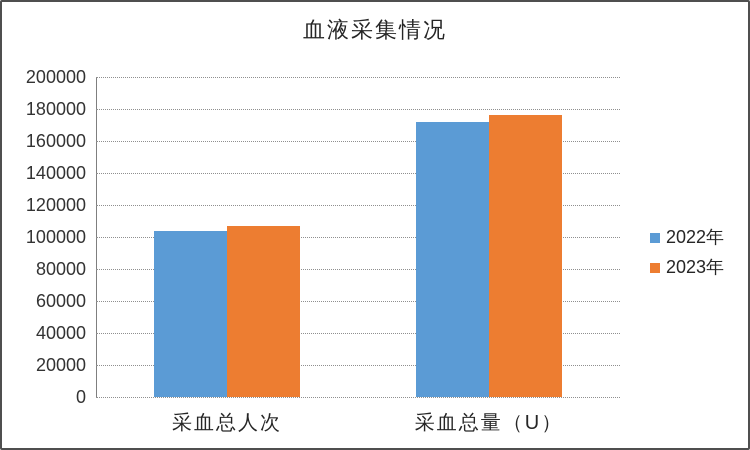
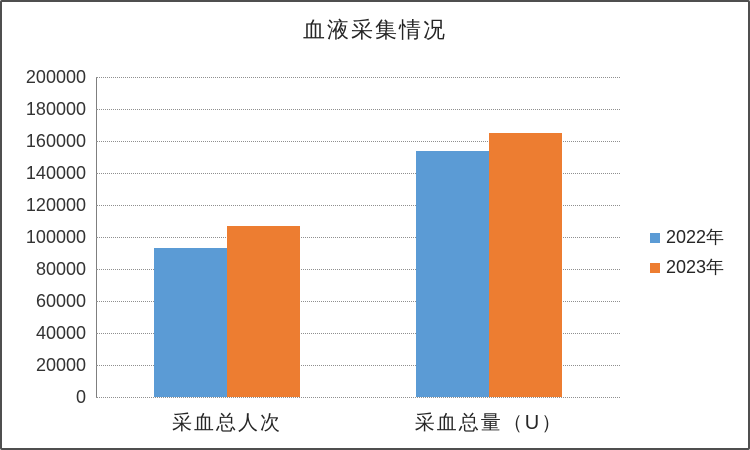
2022年/采血总人次: 104000 -> 93000
2022年/采血总量（U）: 172000 -> 154000
2023年/采血总量（U）: 176000 -> 165000
